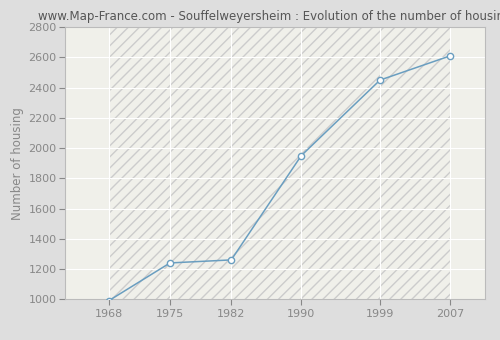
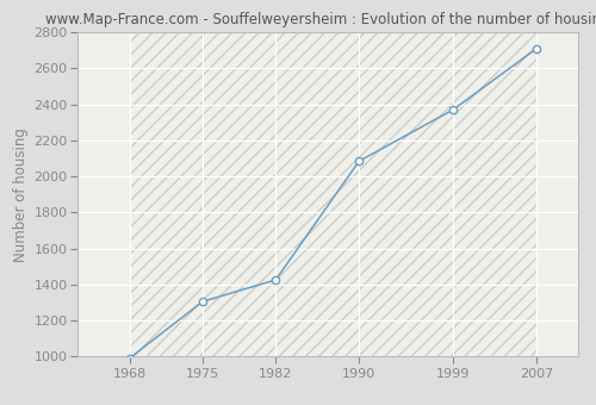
1975: 1240 -> 1300
1982: 1260 -> 1420
1990: 1950 -> 2080
1999: 2450 -> 2370
2007: 2610 -> 2710
